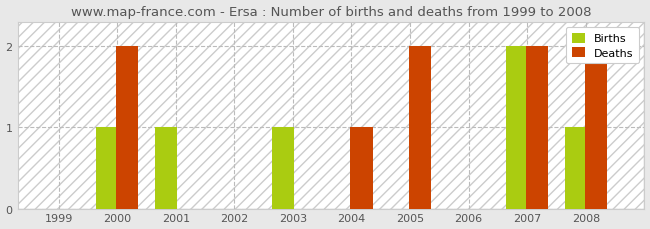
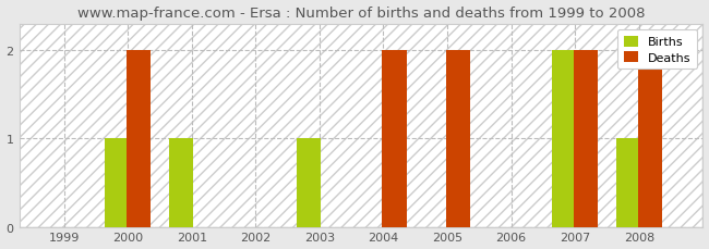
Deaths/2004: 1 -> 2
